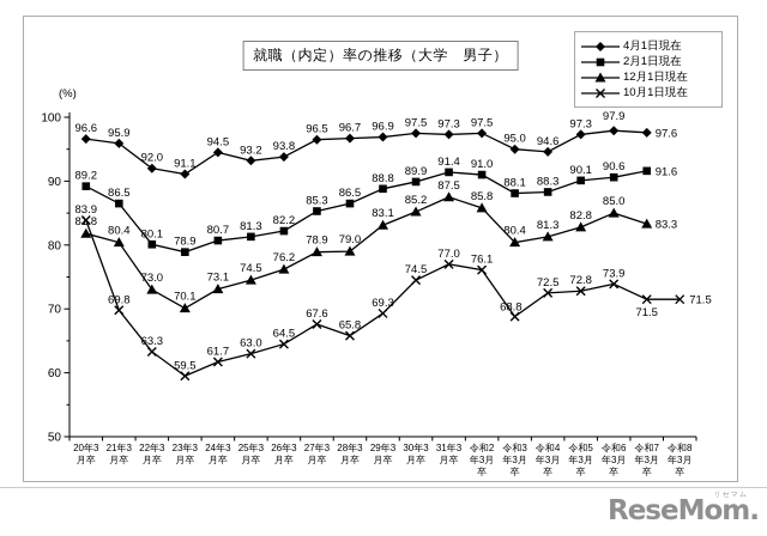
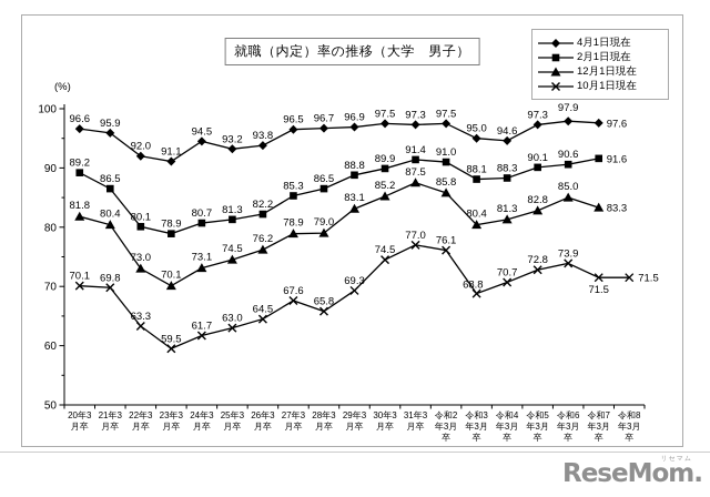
10月1日現在/20年3月卒: 83.9 -> 70.1
10月1日現在/令和4年3月卒: 72.5 -> 70.7
